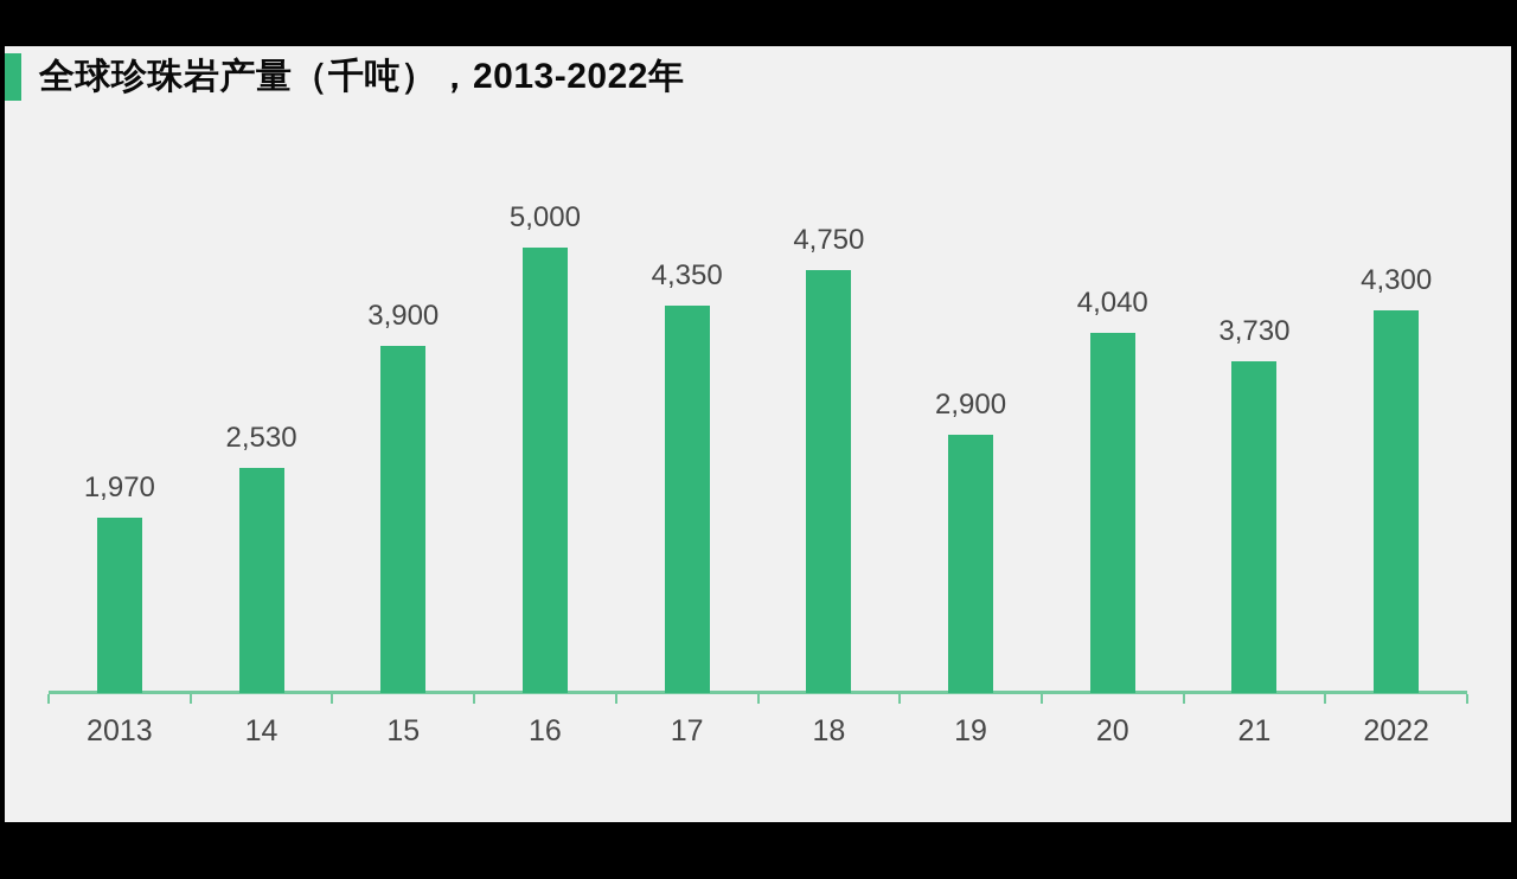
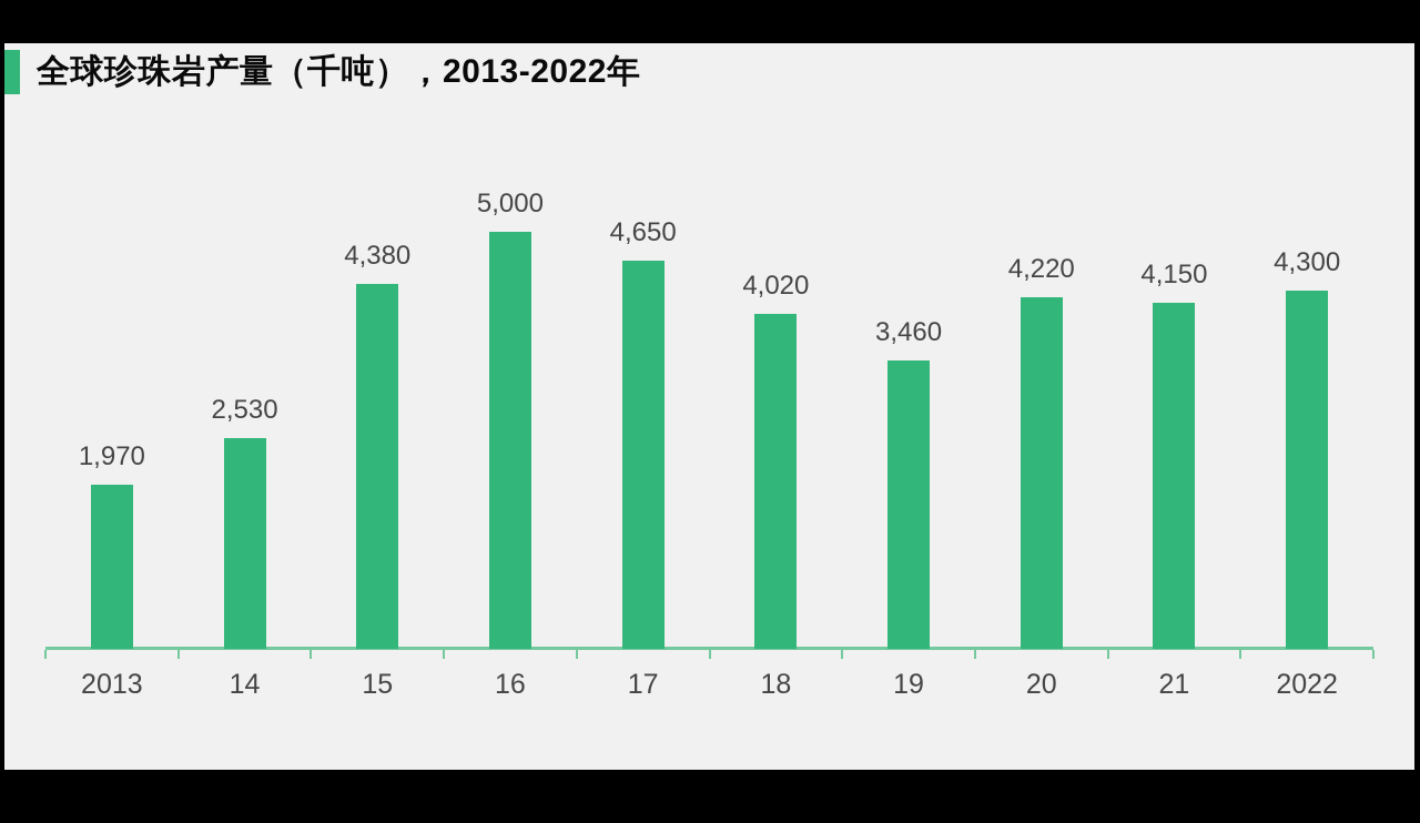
15: 3,900 -> 4,380
17: 4,350 -> 4,650
18: 4,750 -> 4,020
19: 2,900 -> 3,460
20: 4,040 -> 4,220
21: 3,730 -> 4,150
